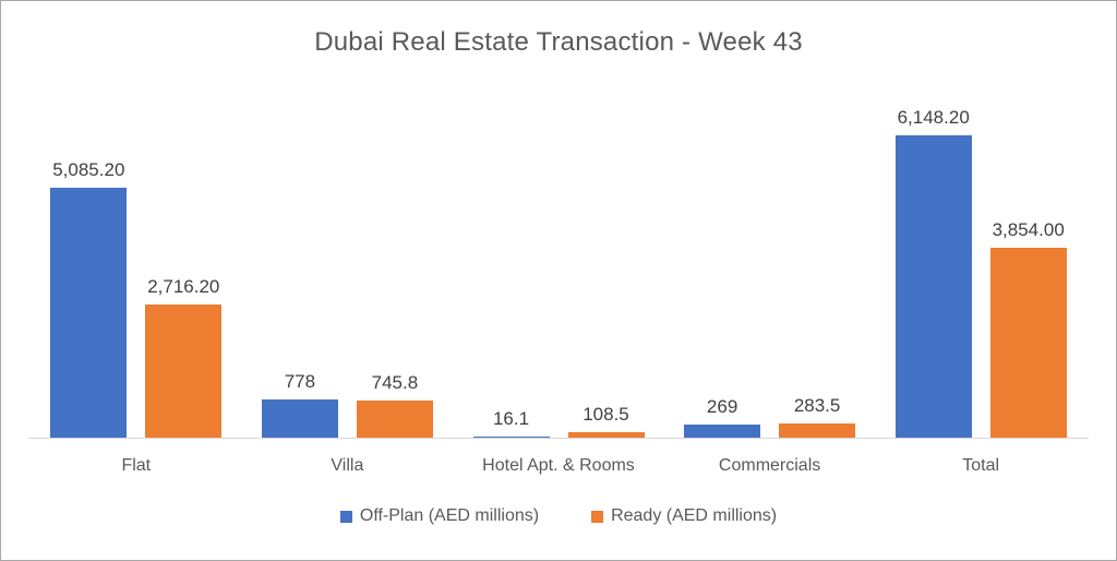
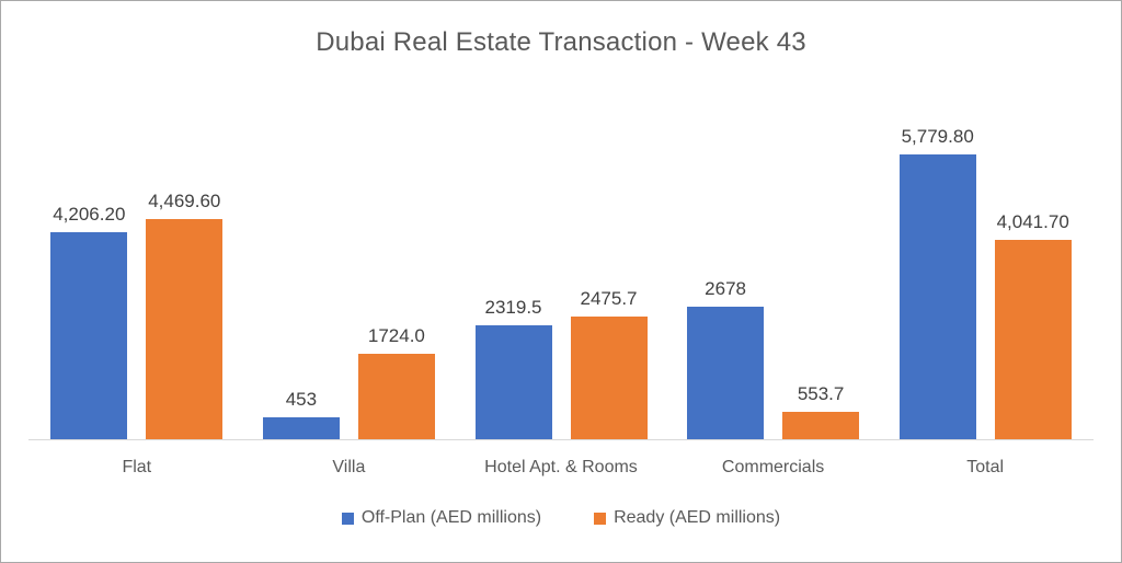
Off-Plan (AED millions)/Flat: 5,085.20 -> 4,206.20
Ready (AED millions)/Flat: 2,716.20 -> 4,469.60
Off-Plan (AED millions)/Villa: 778 -> 453
Ready (AED millions)/Villa: 745.8 -> 1724.0
Off-Plan (AED millions)/Hotel Apt. & Rooms: 16.1 -> 2319.5
Ready (AED millions)/Hotel Apt. & Rooms: 108.5 -> 2475.7
Off-Plan (AED millions)/Commercials: 269 -> 2678
Ready (AED millions)/Commercials: 283.5 -> 553.7
Off-Plan (AED millions)/Total: 6,148.20 -> 5,779.80
Ready (AED millions)/Total: 3,854.00 -> 4,041.70
